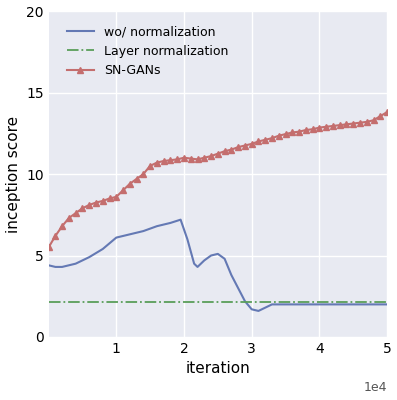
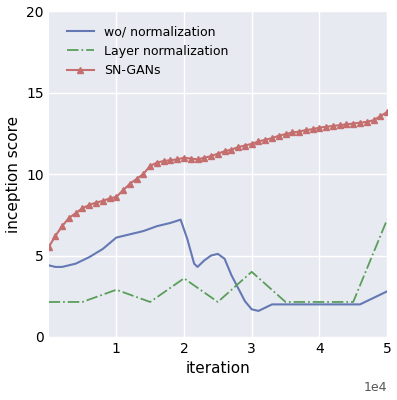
Layer normalization/1: 2.1 -> 2.9
Layer normalization/2: 2.1 -> 3.6
Layer normalization/3: 2.1 -> 4.0
wo/ normalization/5: 2.0 -> 2.8
Layer normalization/5: 2.1 -> 7.2
